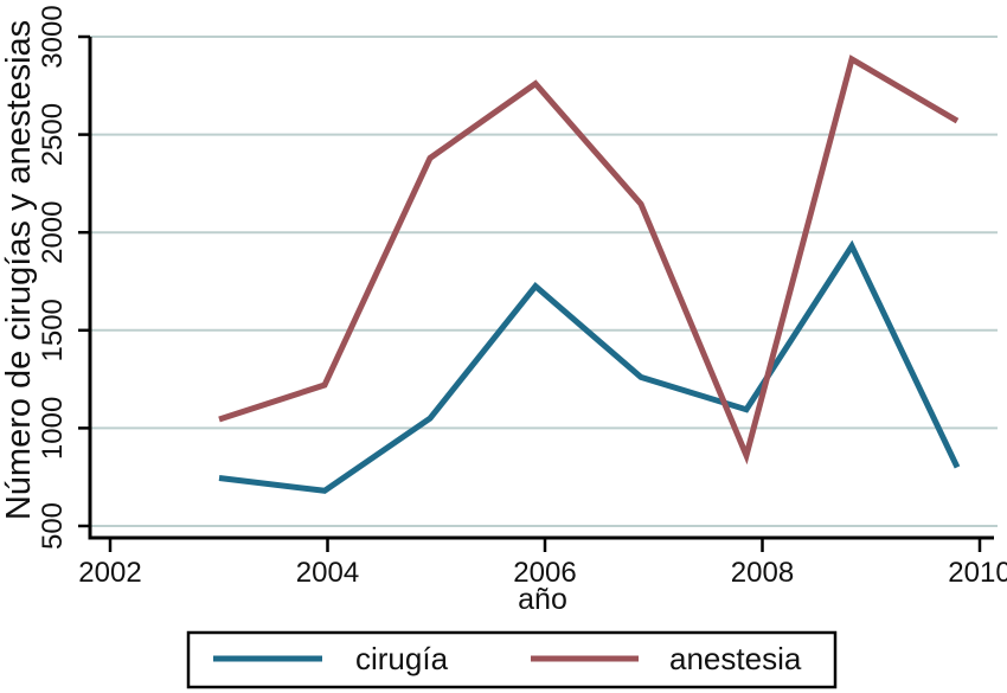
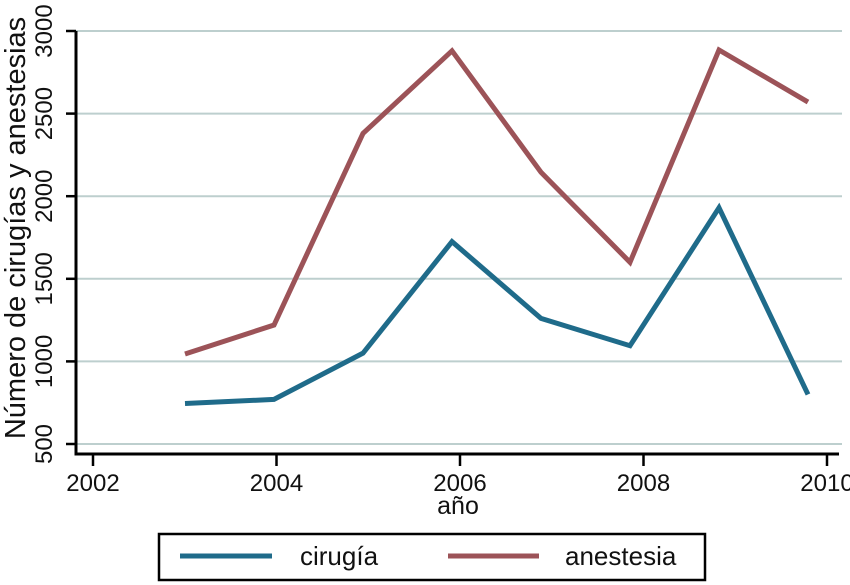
cirugía/2004: 680 -> 770
anestesia/2006: 2760 -> 2880
anestesia/2008: 860 -> 1600
